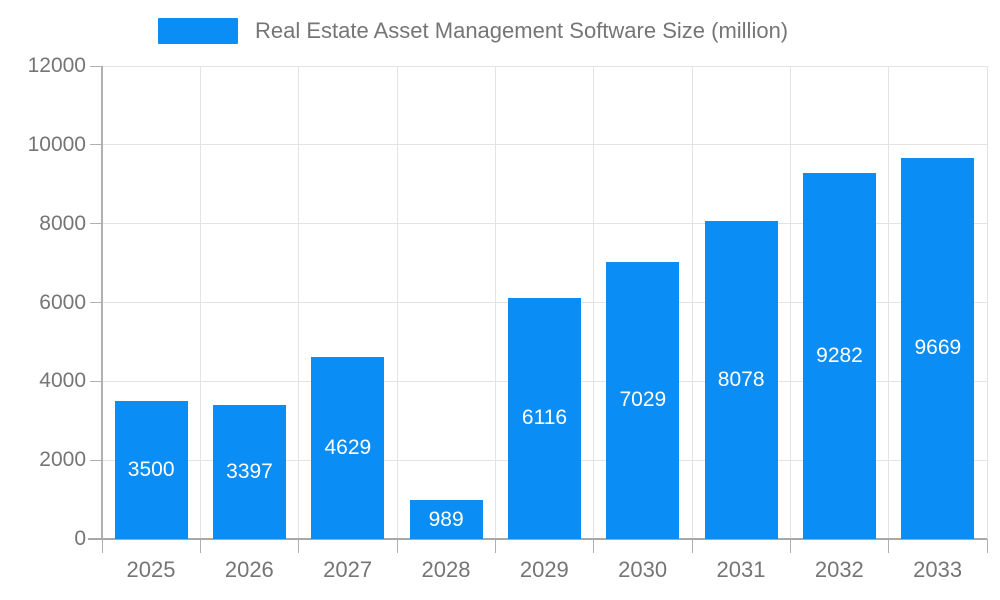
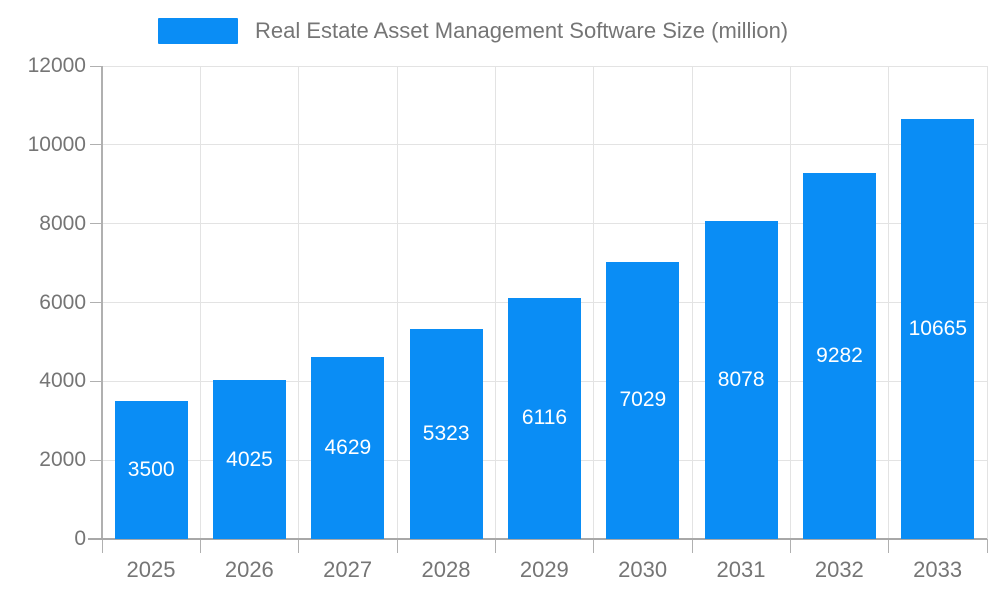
2026: 3397 -> 4025
2028: 989 -> 5323
2033: 9669 -> 10665
